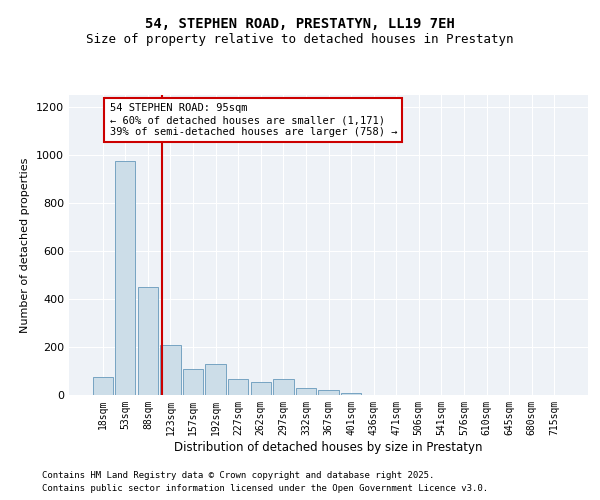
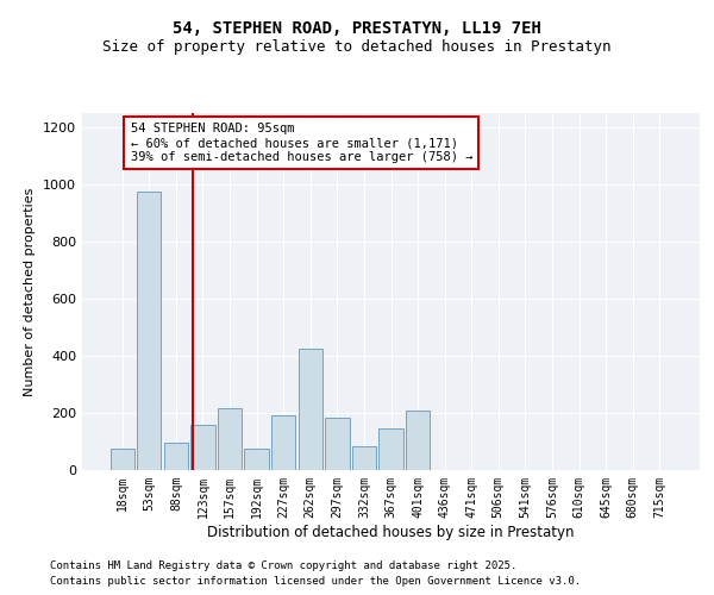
88sqm: 450 -> 95
123sqm: 210 -> 160
157sqm: 110 -> 215
192sqm: 130 -> 75
227sqm: 65 -> 190
262sqm: 55 -> 425
297sqm: 65 -> 185
332sqm: 30 -> 85
367sqm: 20 -> 145
401sqm: 8 -> 210
